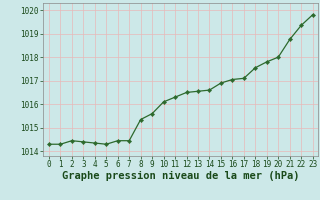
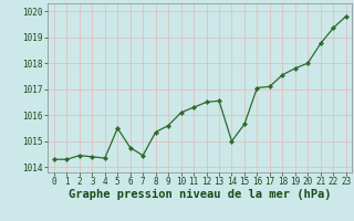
5: 1014.30 -> 1015.50
6: 1014.45 -> 1014.75
14: 1016.60 -> 1015.00
15: 1016.90 -> 1015.65
